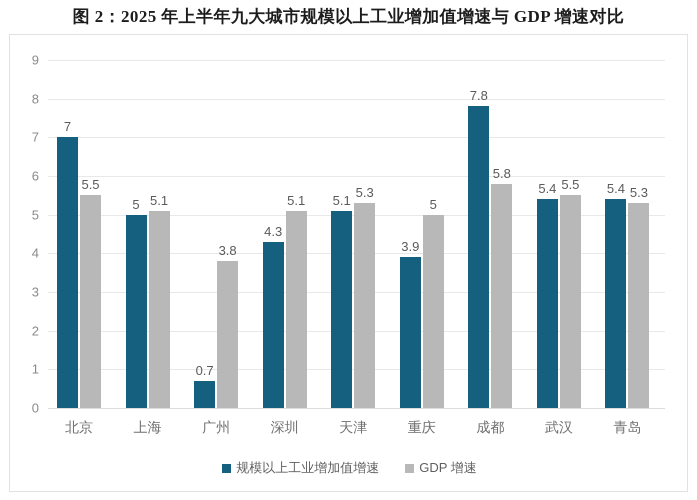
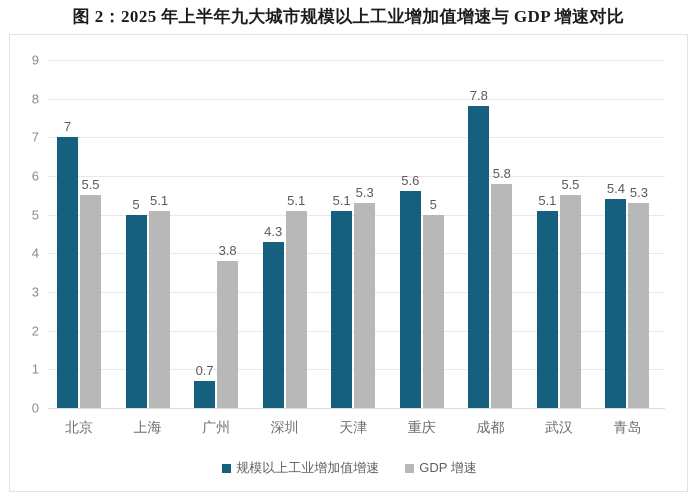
规模以上工业增加值增速/重庆: 3.9 -> 5.6
规模以上工业增加值增速/武汉: 5.4 -> 5.1
